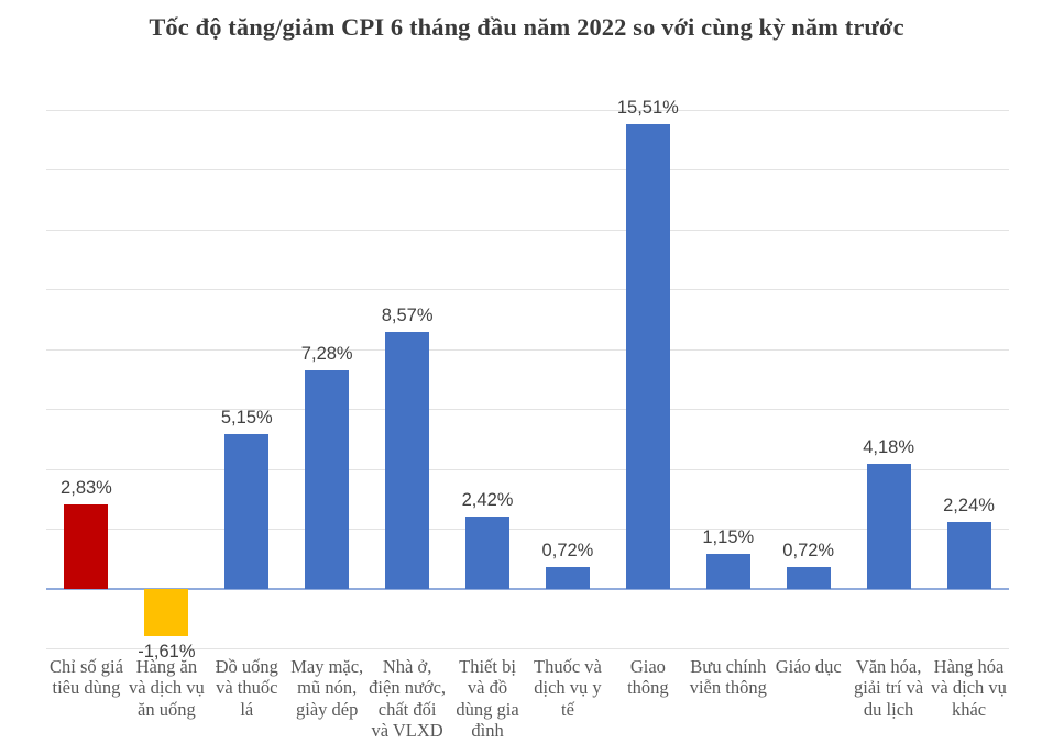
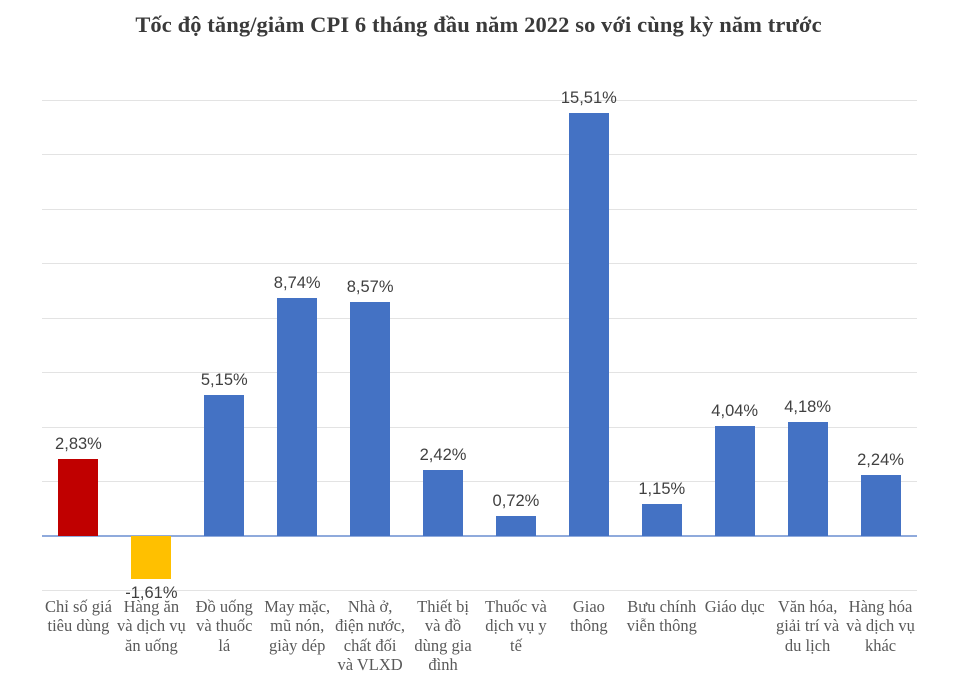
May mặc, mũ nón, giày dép: 7,28% -> 8,74%
Giáo dục: 0,72% -> 4,04%
